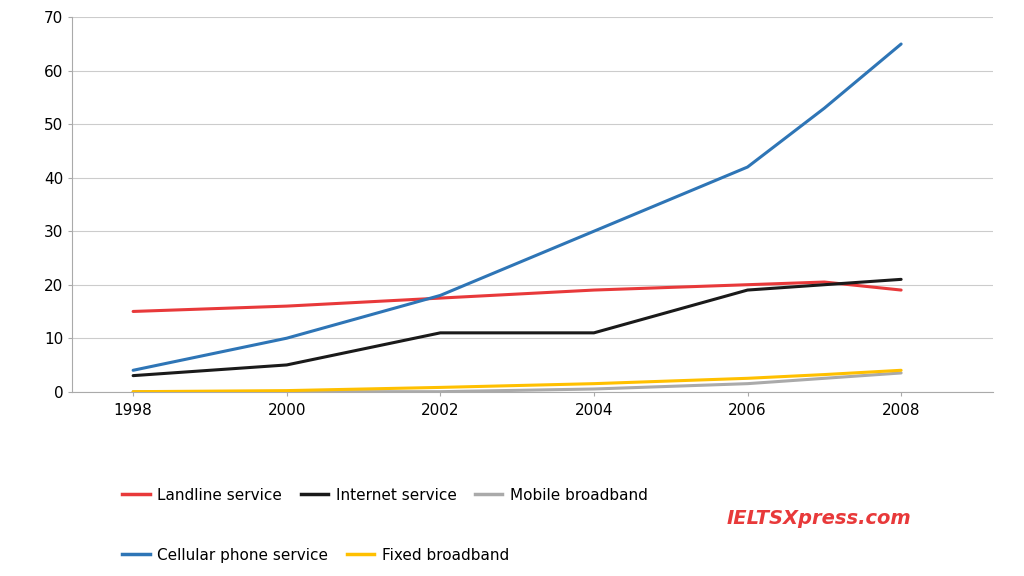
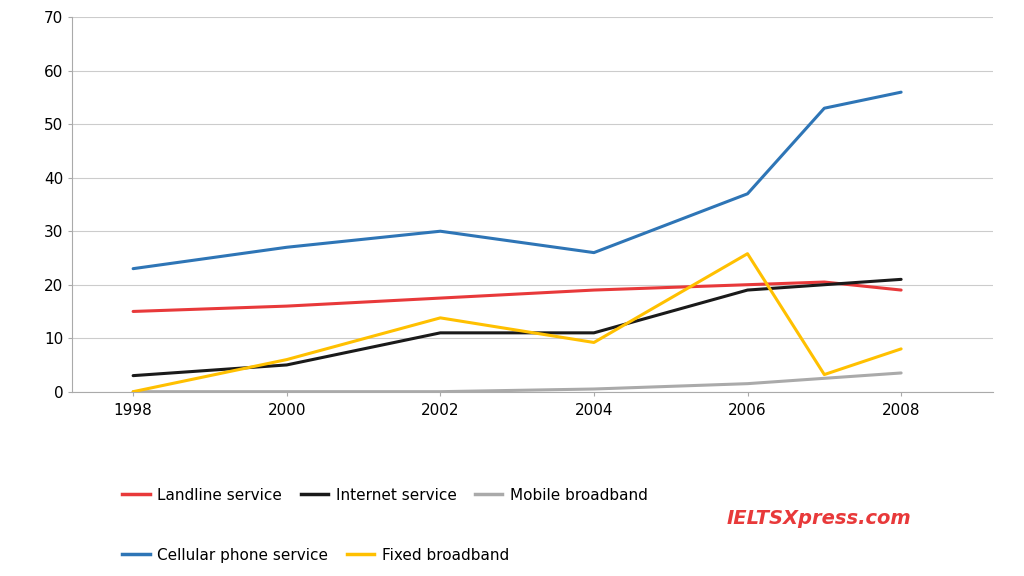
Cellular phone service/1998: 4 -> 23
Cellular phone service/2000: 10 -> 27
Fixed broadband/2000: 0.2 -> 6.0
Cellular phone service/2002: 18 -> 30
Fixed broadband/2002: 0.8 -> 13.8
Cellular phone service/2004: 30 -> 26
Fixed broadband/2004: 1.5 -> 9.2
Cellular phone service/2006: 42 -> 37
Fixed broadband/2006: 2.5 -> 25.8
Cellular phone service/2008: 65 -> 56
Fixed broadband/2008: 4.0 -> 8.0
